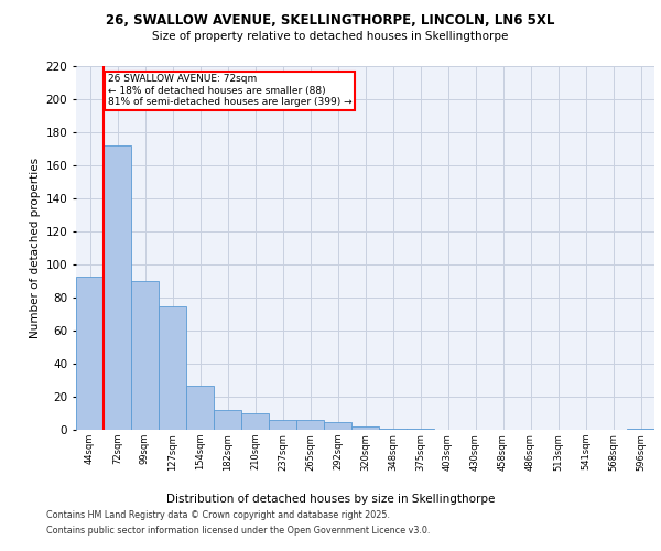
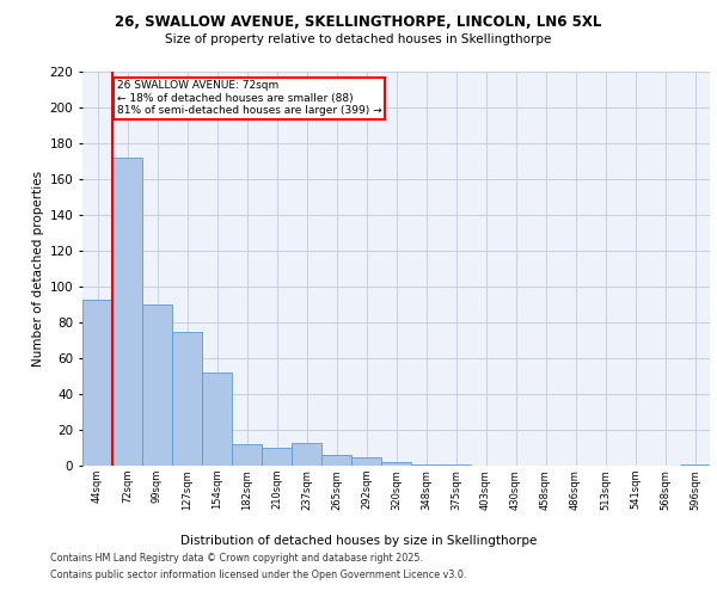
154sqm: 27 -> 52
237sqm: 6 -> 13
